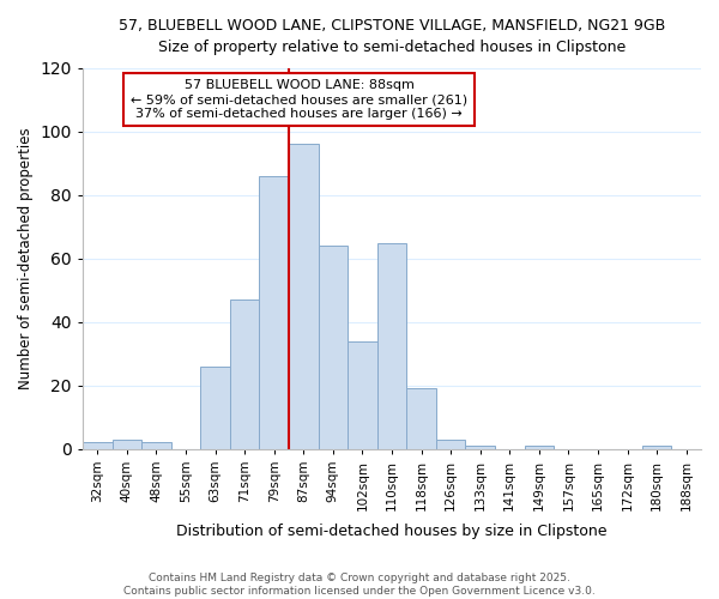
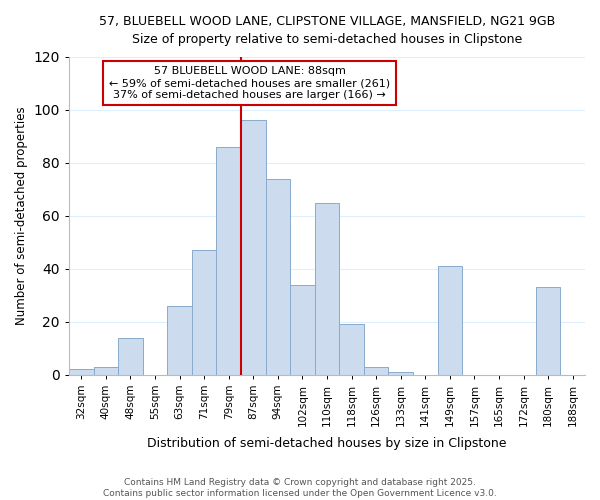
48sqm: 2 -> 14
94sqm: 64 -> 74
149sqm: 1 -> 41
180sqm: 1 -> 33
